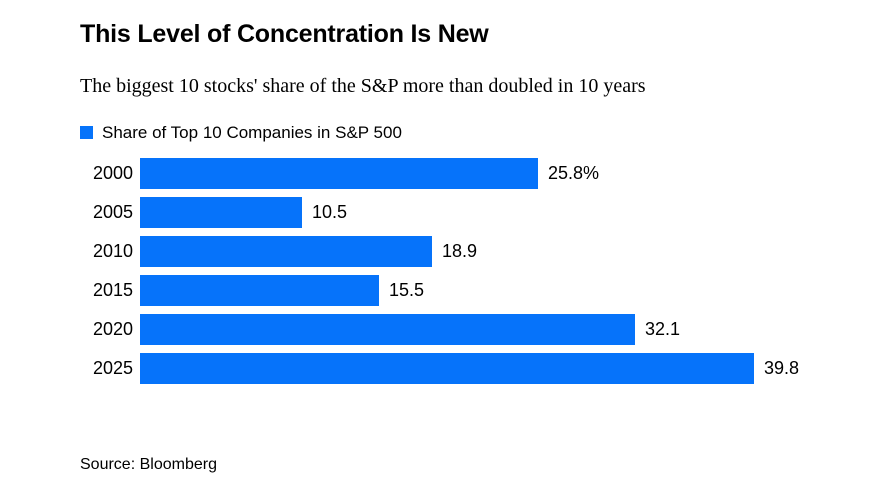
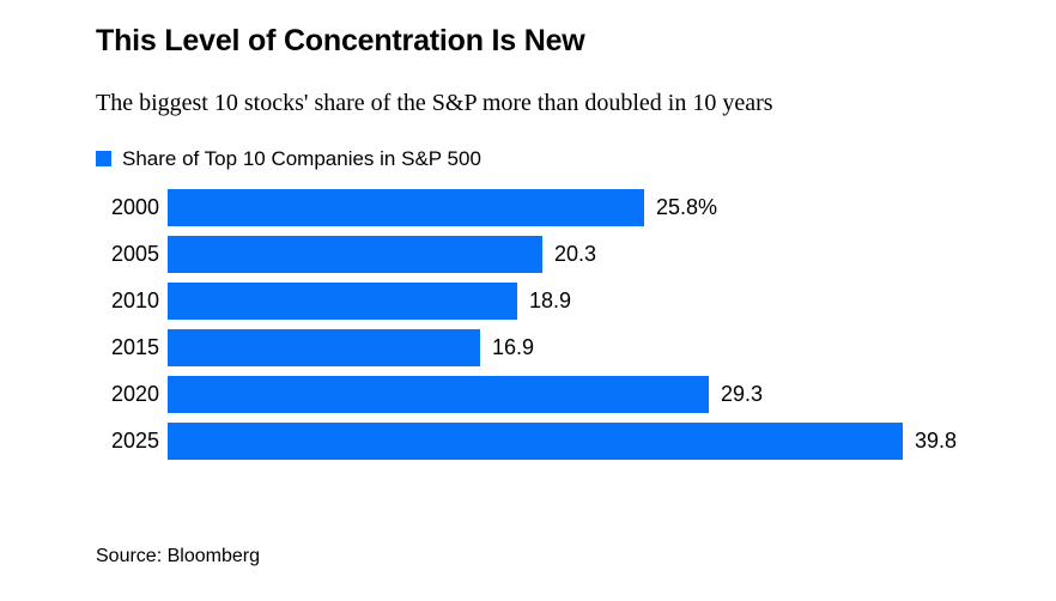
2005: 10.5 -> 20.3
2015: 15.5 -> 16.9
2020: 32.1 -> 29.3
